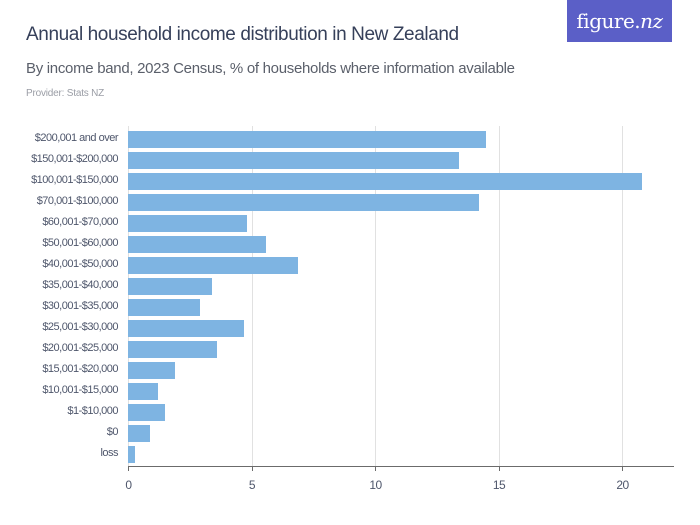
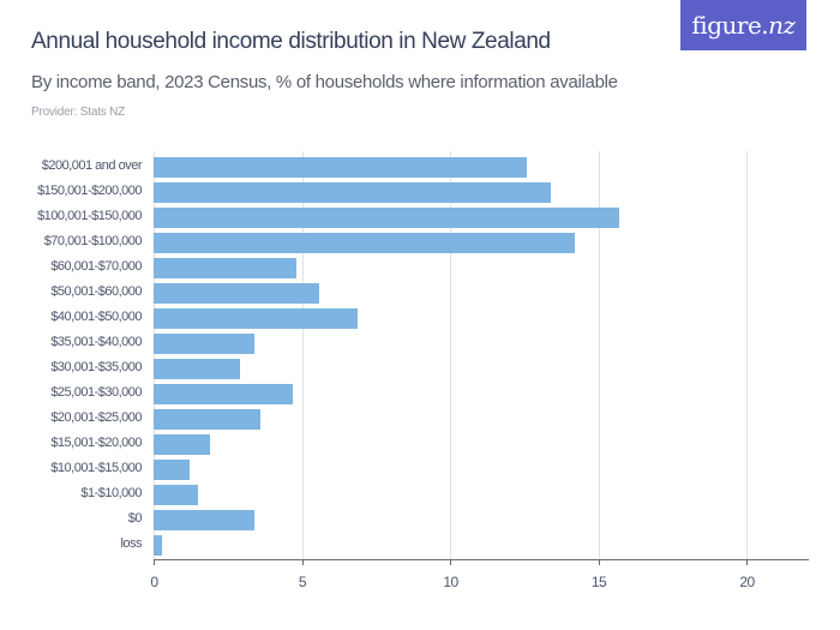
$200,001 and over: 14.5 -> 12.6
$100,001-$150,000: 20.8 -> 15.7
$0: 0.9 -> 3.4
